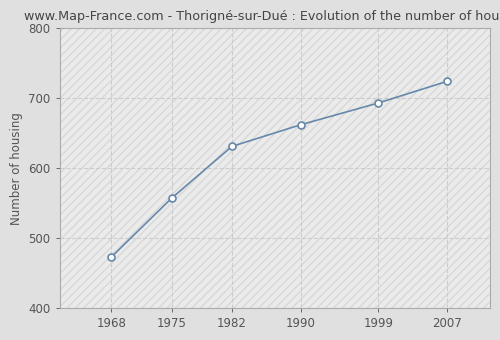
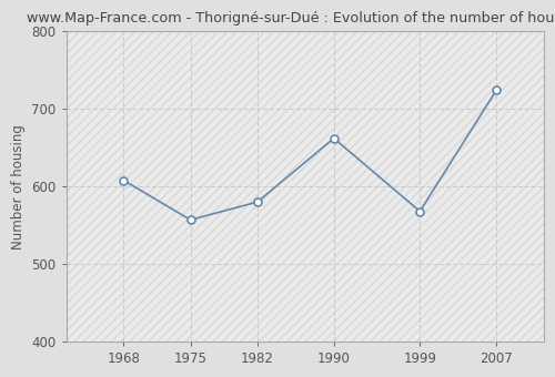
1968: 473 -> 608
1982: 631 -> 580
1999: 693 -> 568
